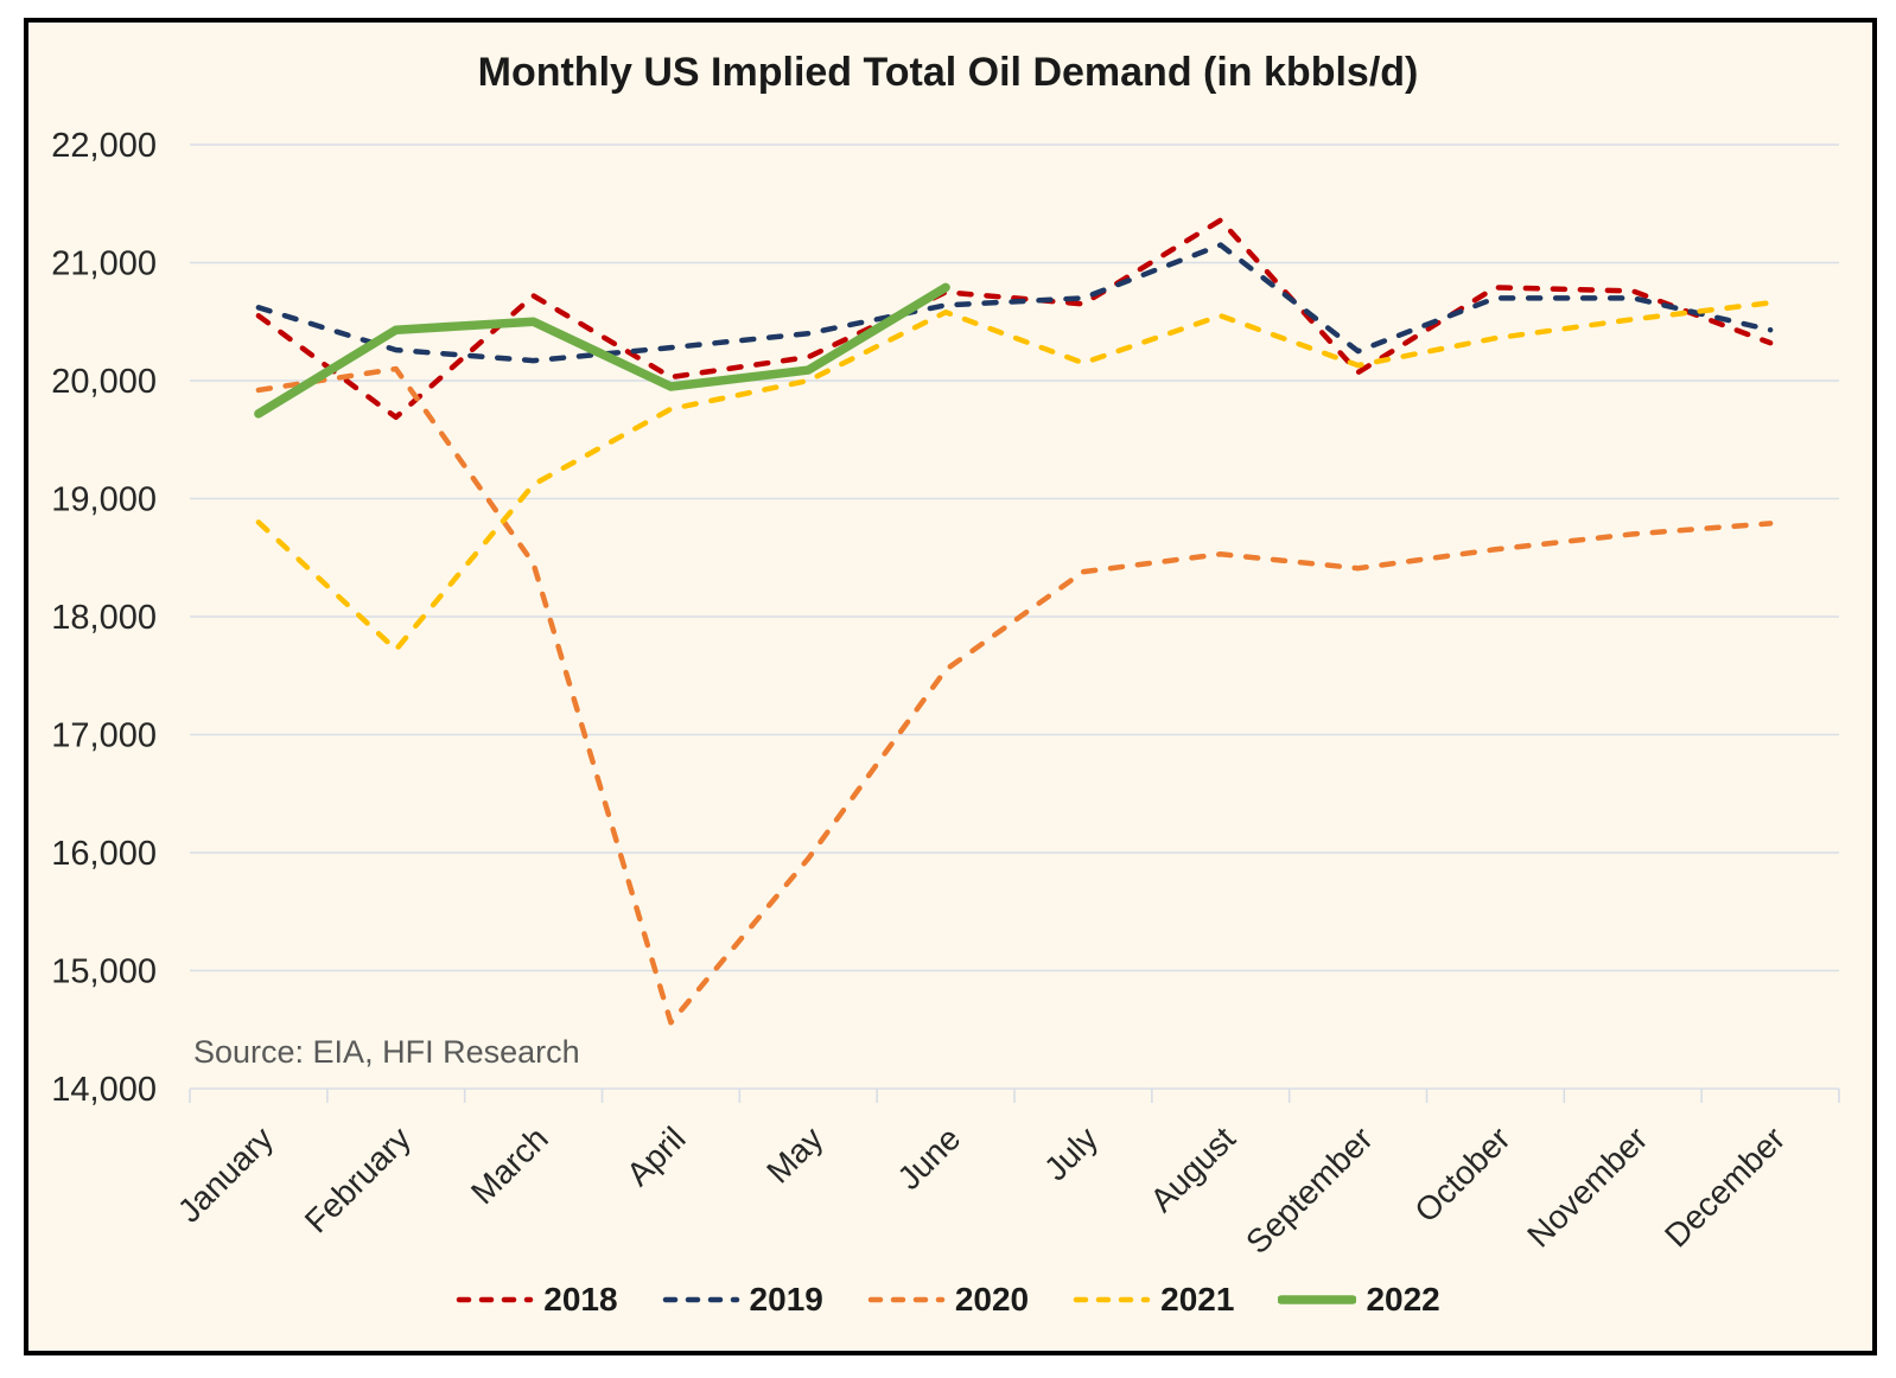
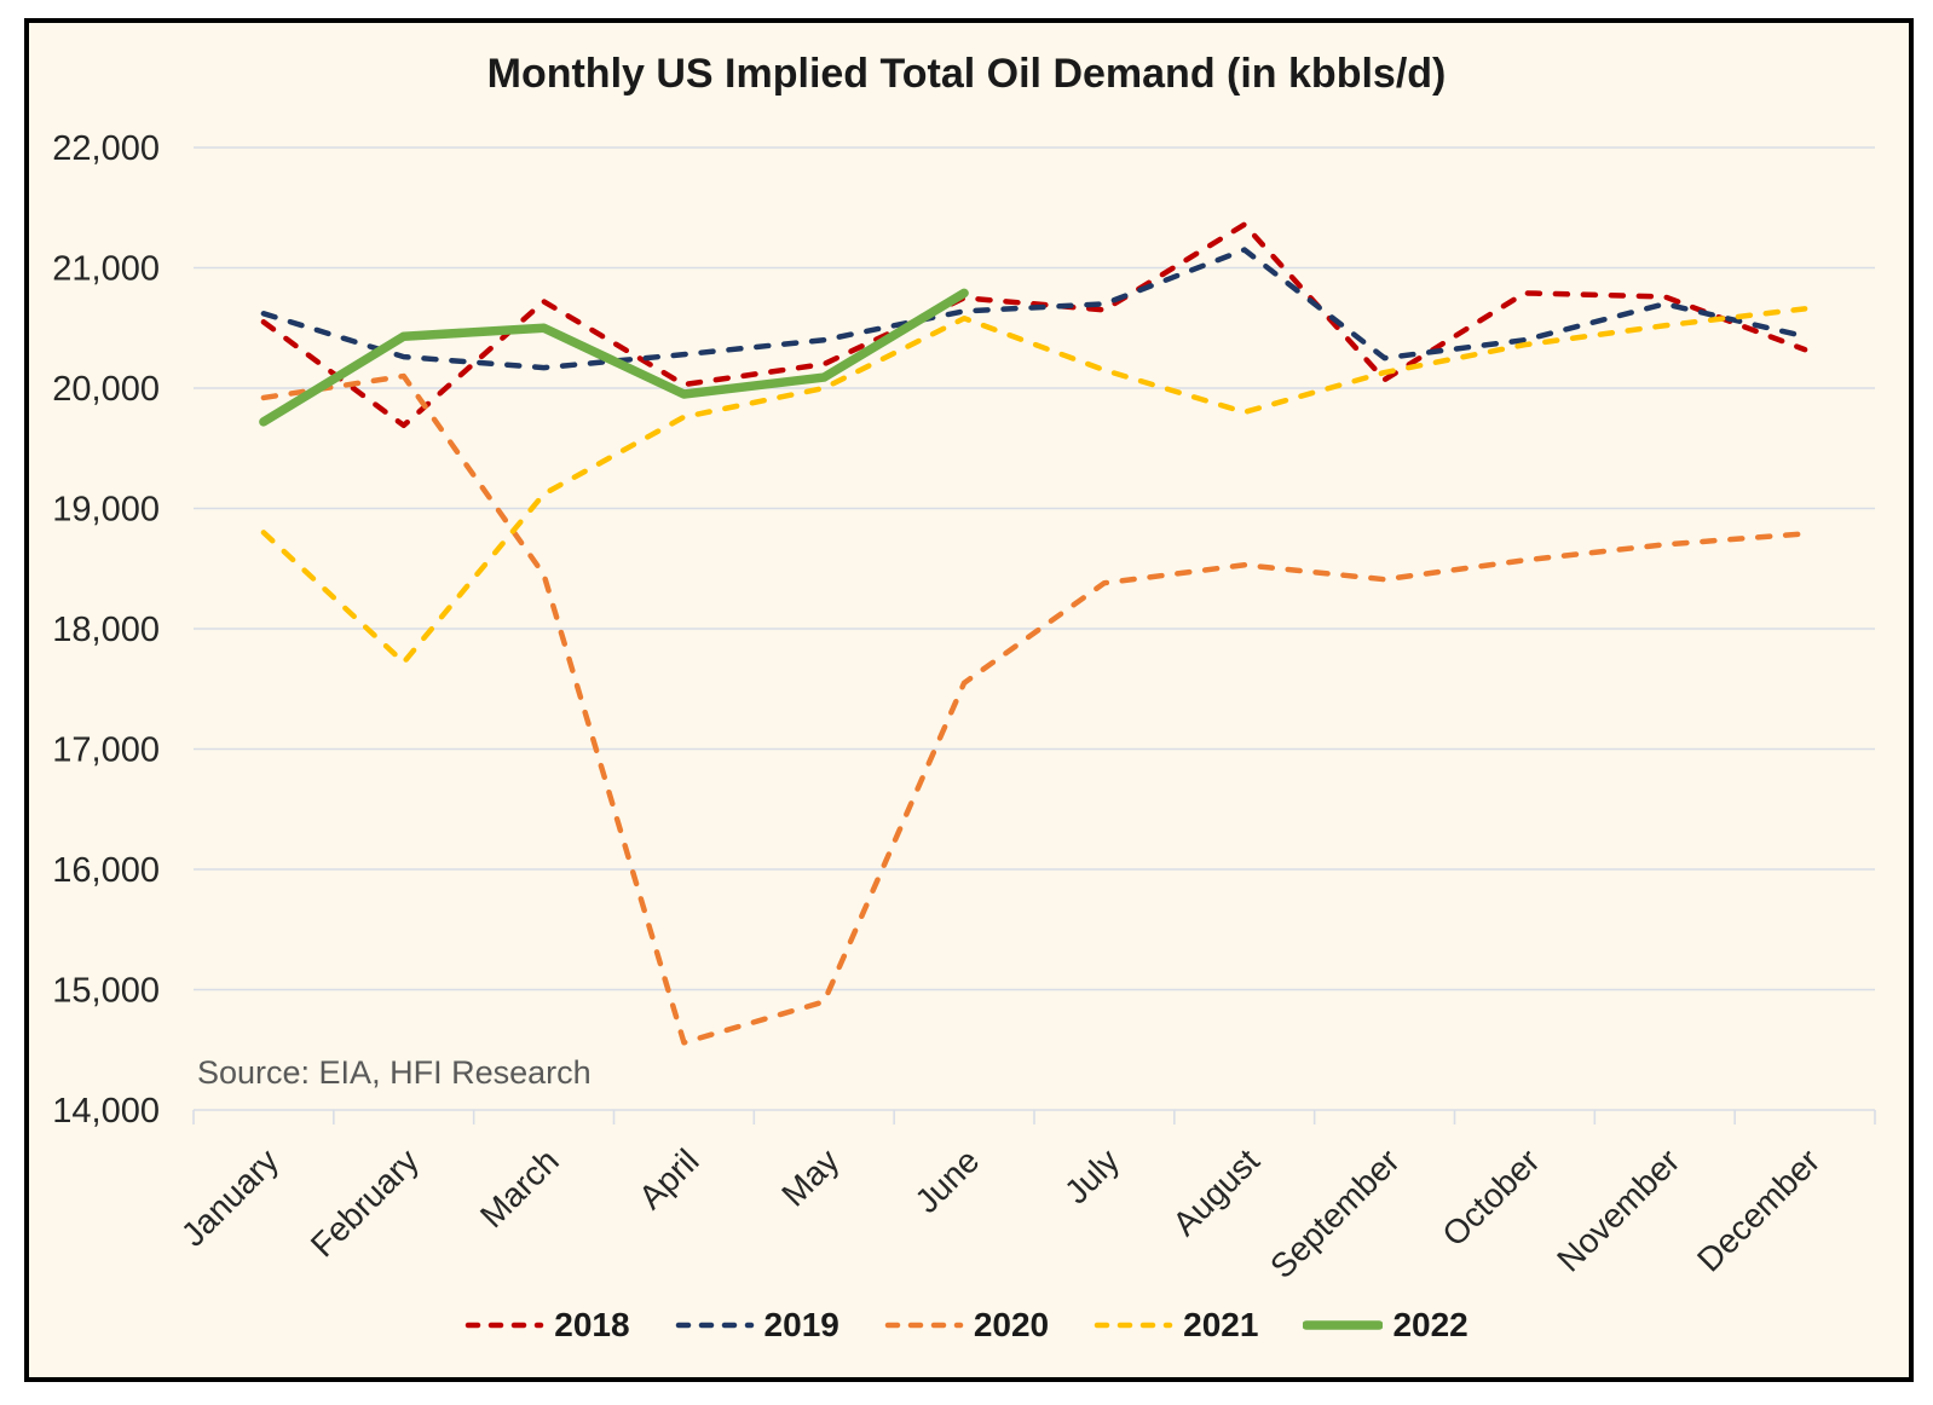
2020/May: 16000 -> 14900
2021/August: 20600 -> 19800
2019/October: 20700 -> 20400
